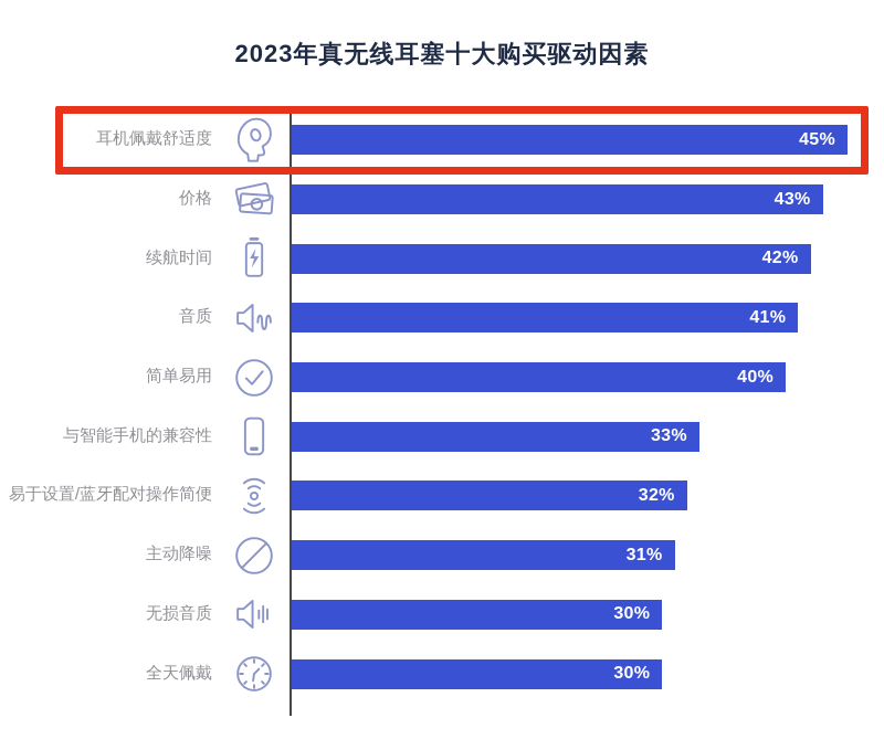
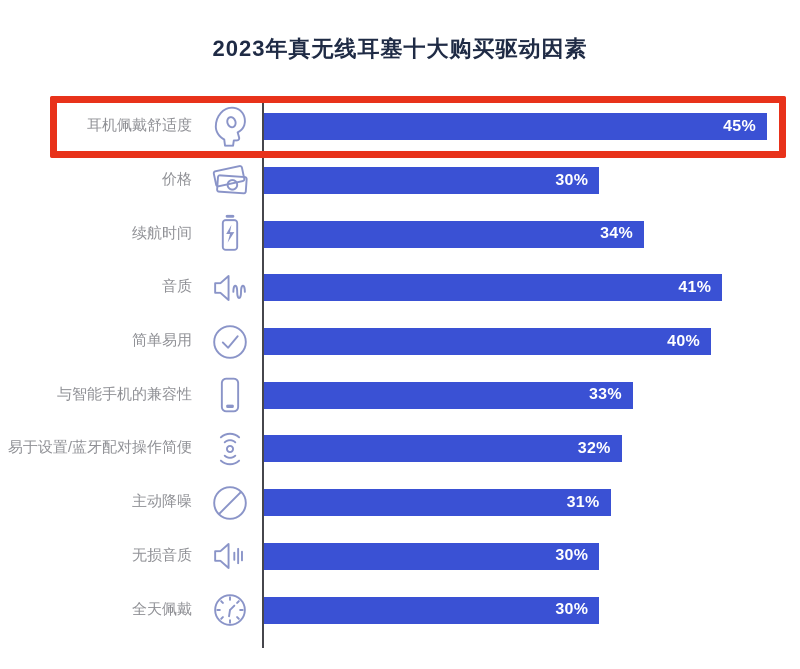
价格: 43% -> 30%
续航时间: 42% -> 34%
